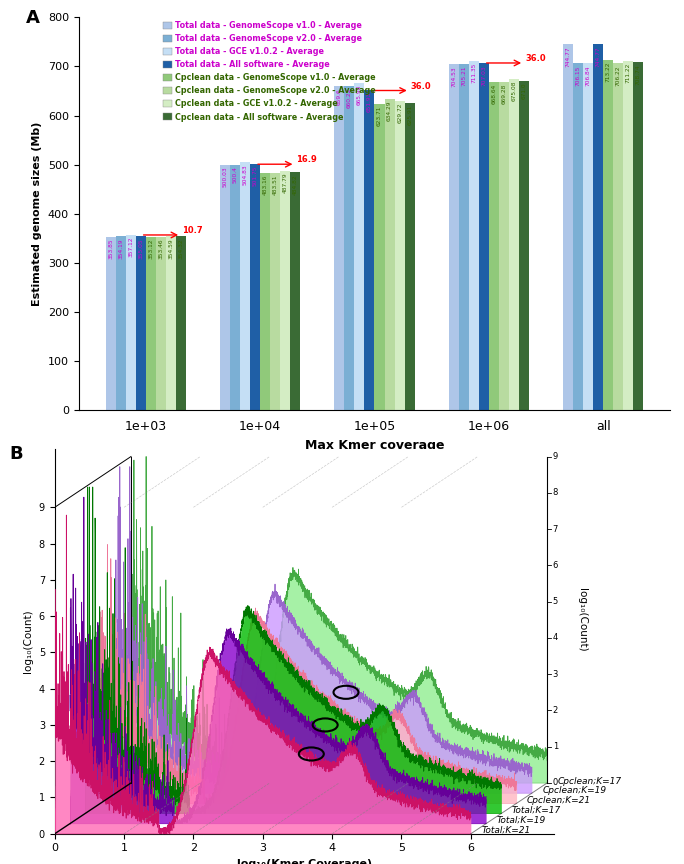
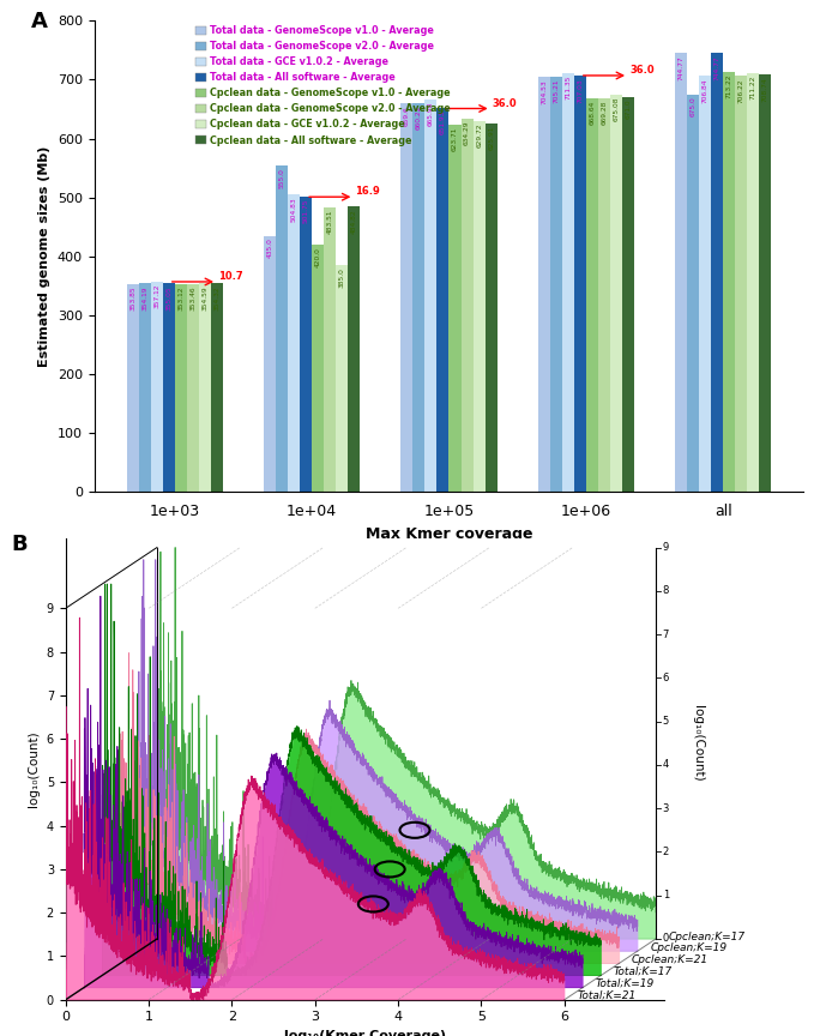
Total data - GenomeScope v1.0 - Average/1e+04: 500 -> 435
Total data - GenomeScope v2.0 - Average/1e+04: 500 -> 555
Cpclean data - GenomeScope v1.0 - Average/1e+04: 483 -> 420
Cpclean data - GCE v1.0.2 - Average/1e+04: 488 -> 385
Total data - GenomeScope v2.0 - Average/all: 706 -> 675
